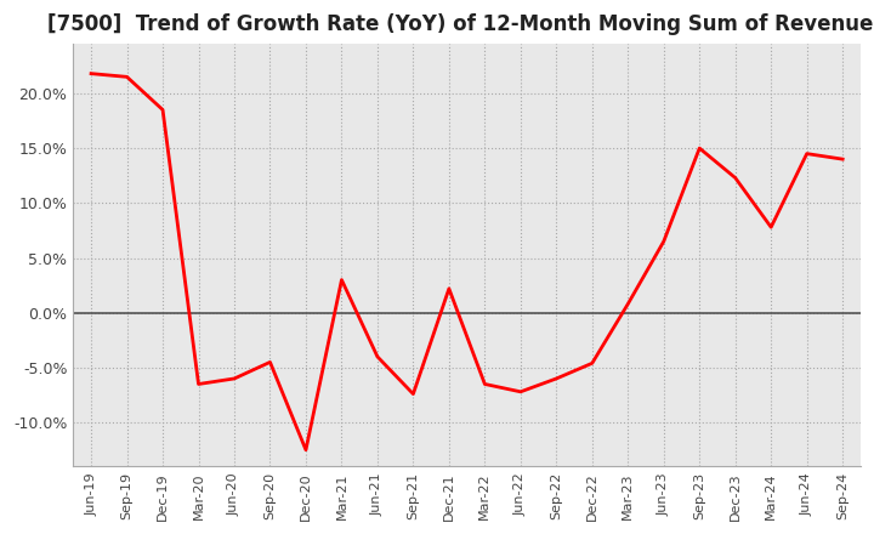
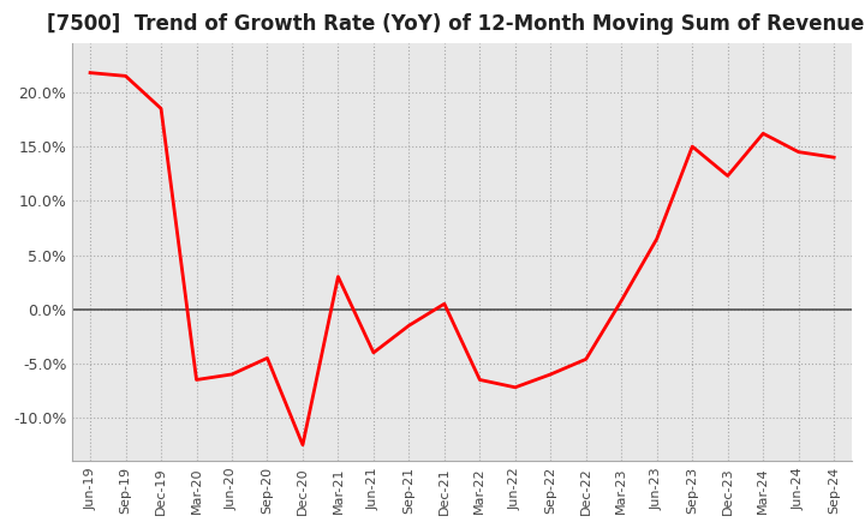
Sep-21: -7.4% -> -1.5%
Dec-21: 2.2% -> 0.5%
Mar-24: 7.8% -> 16.2%
